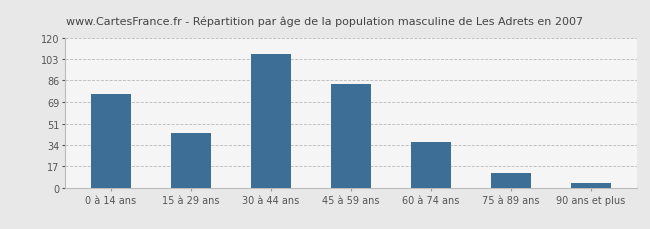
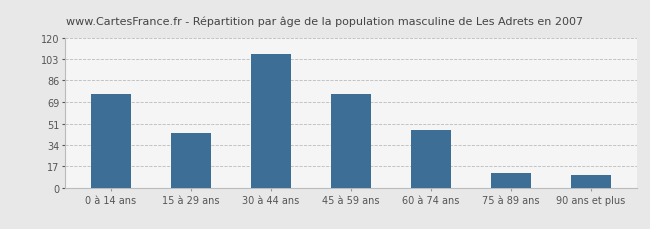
45 à 59 ans: 83 -> 75
60 à 74 ans: 37 -> 46
90 ans et plus: 4 -> 10
